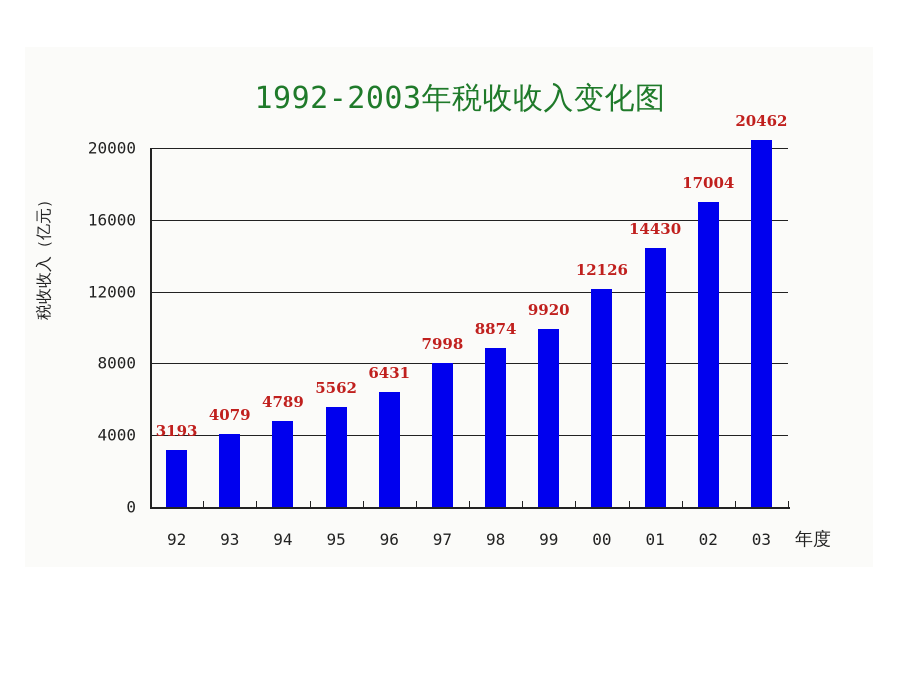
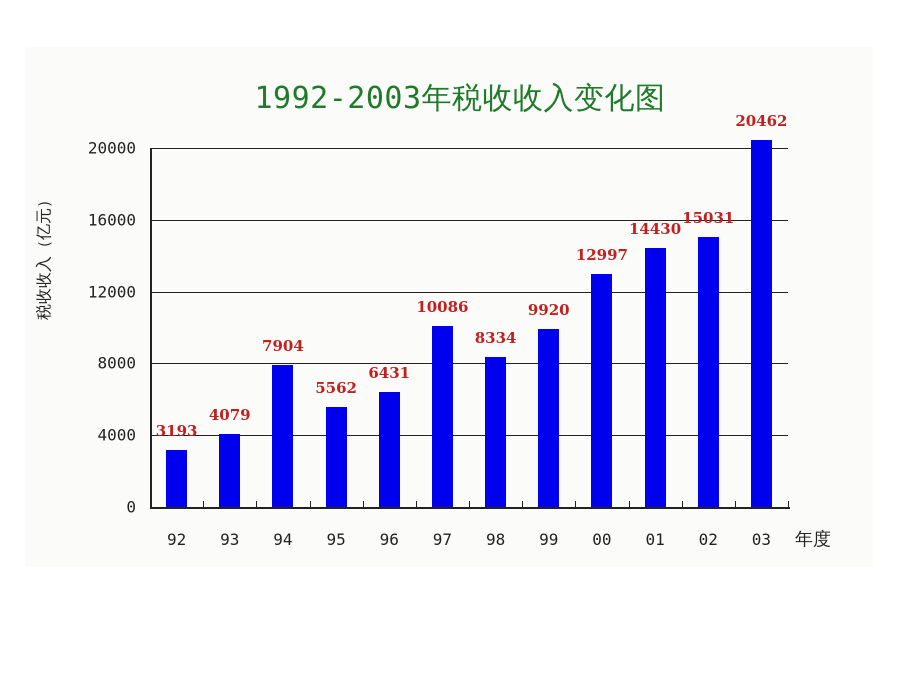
94: 4789 -> 7904
97: 7998 -> 10086
98: 8874 -> 8334
00: 12126 -> 12997
02: 17004 -> 15031
